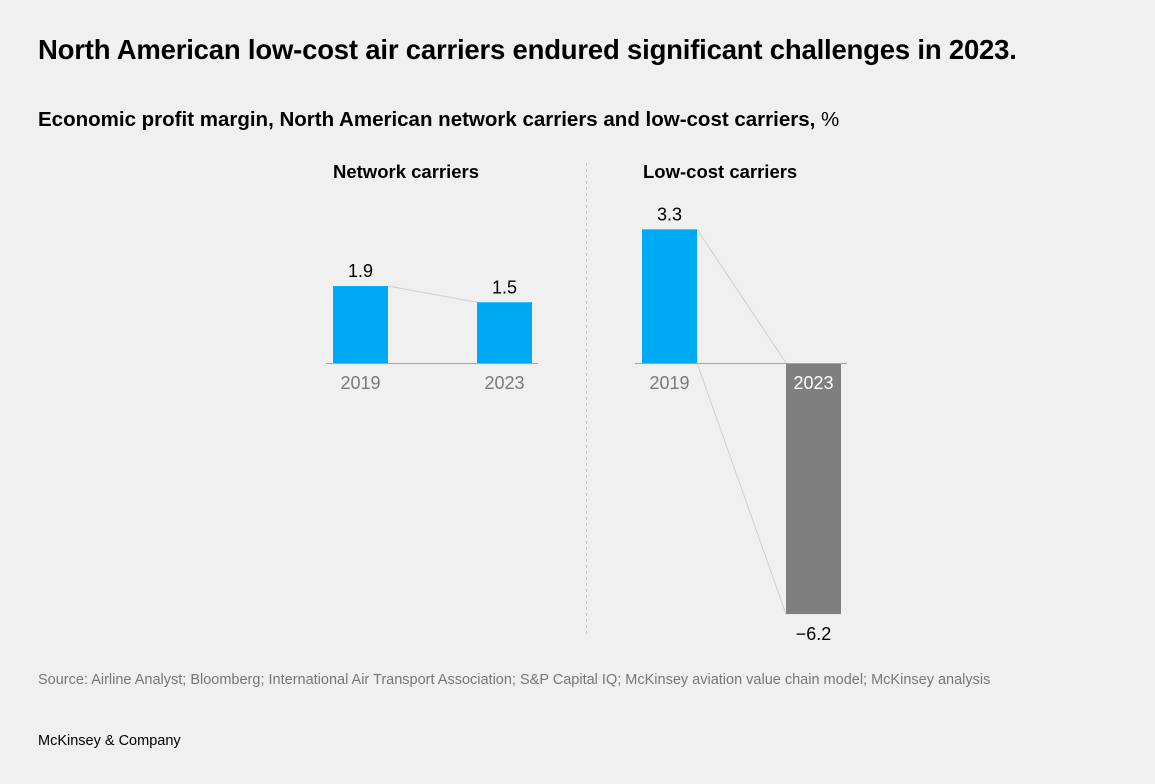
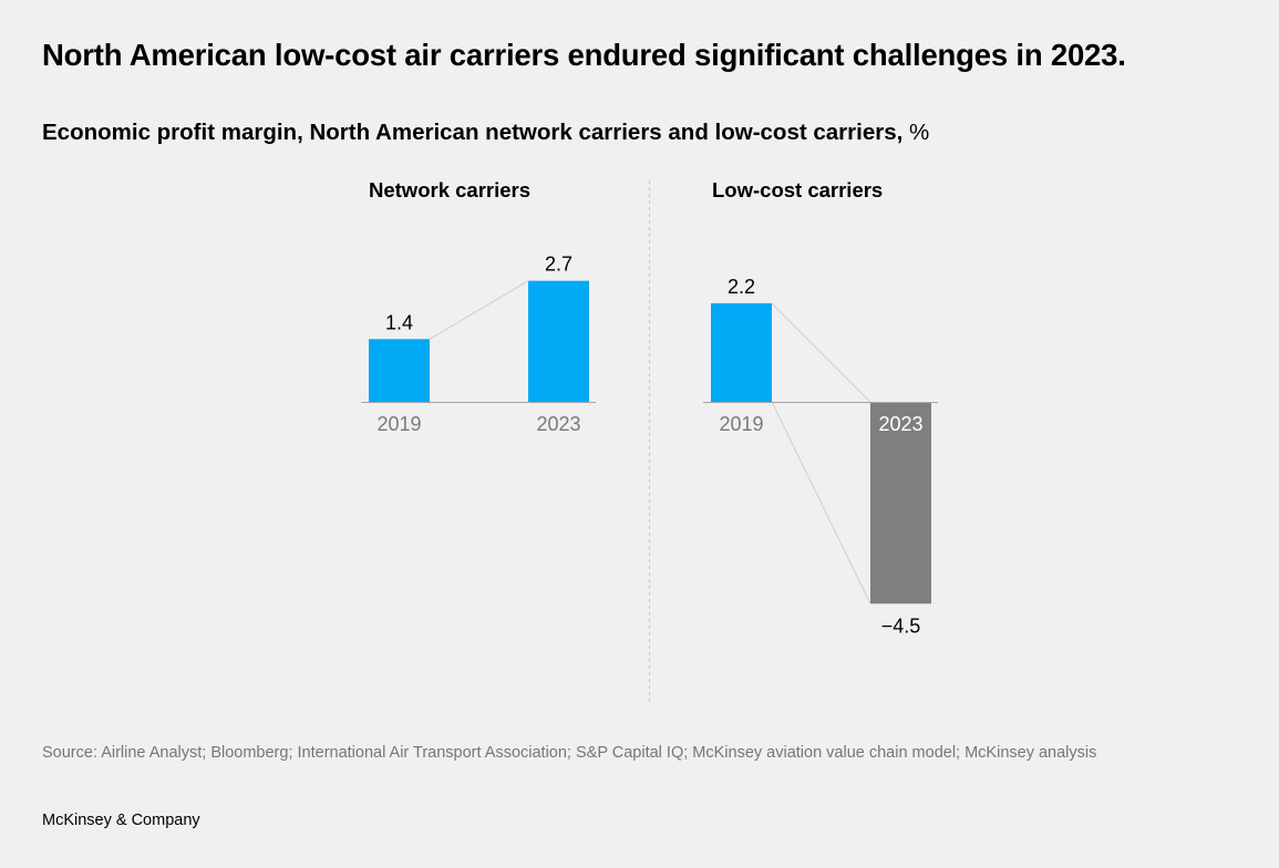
Network carriers/2019: 1.9 -> 1.4
Network carriers/2023: 1.5 -> 2.7
Low-cost carriers/2019: 3.3 -> 2.2
Low-cost carriers/2023: −6.2 -> −4.5
